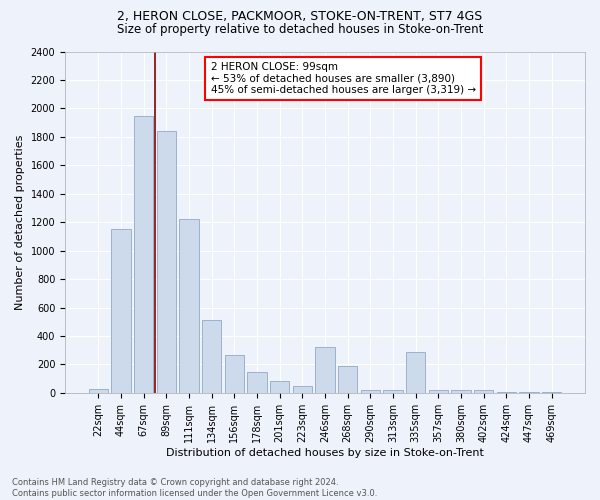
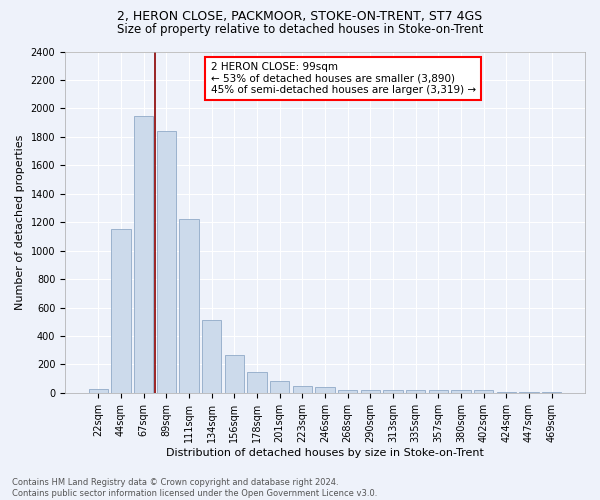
246sqm: 320 -> 40
268sqm: 190 -> 20
335sqm: 290 -> 20
